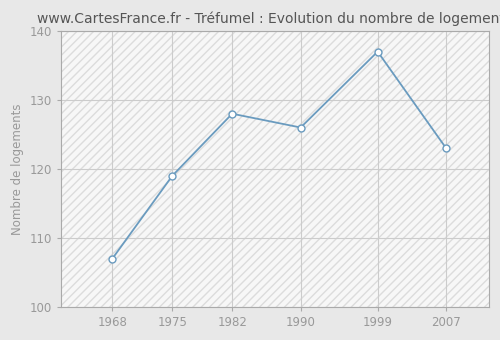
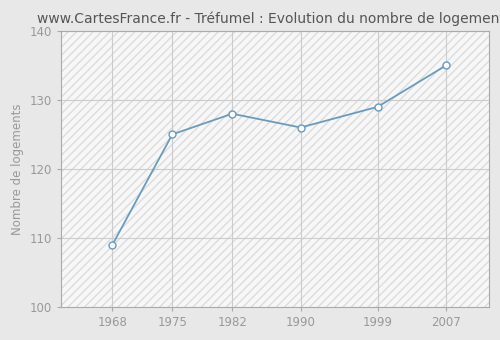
1968: 107 -> 109
1975: 119 -> 125
1999: 137 -> 129
2007: 123 -> 135
